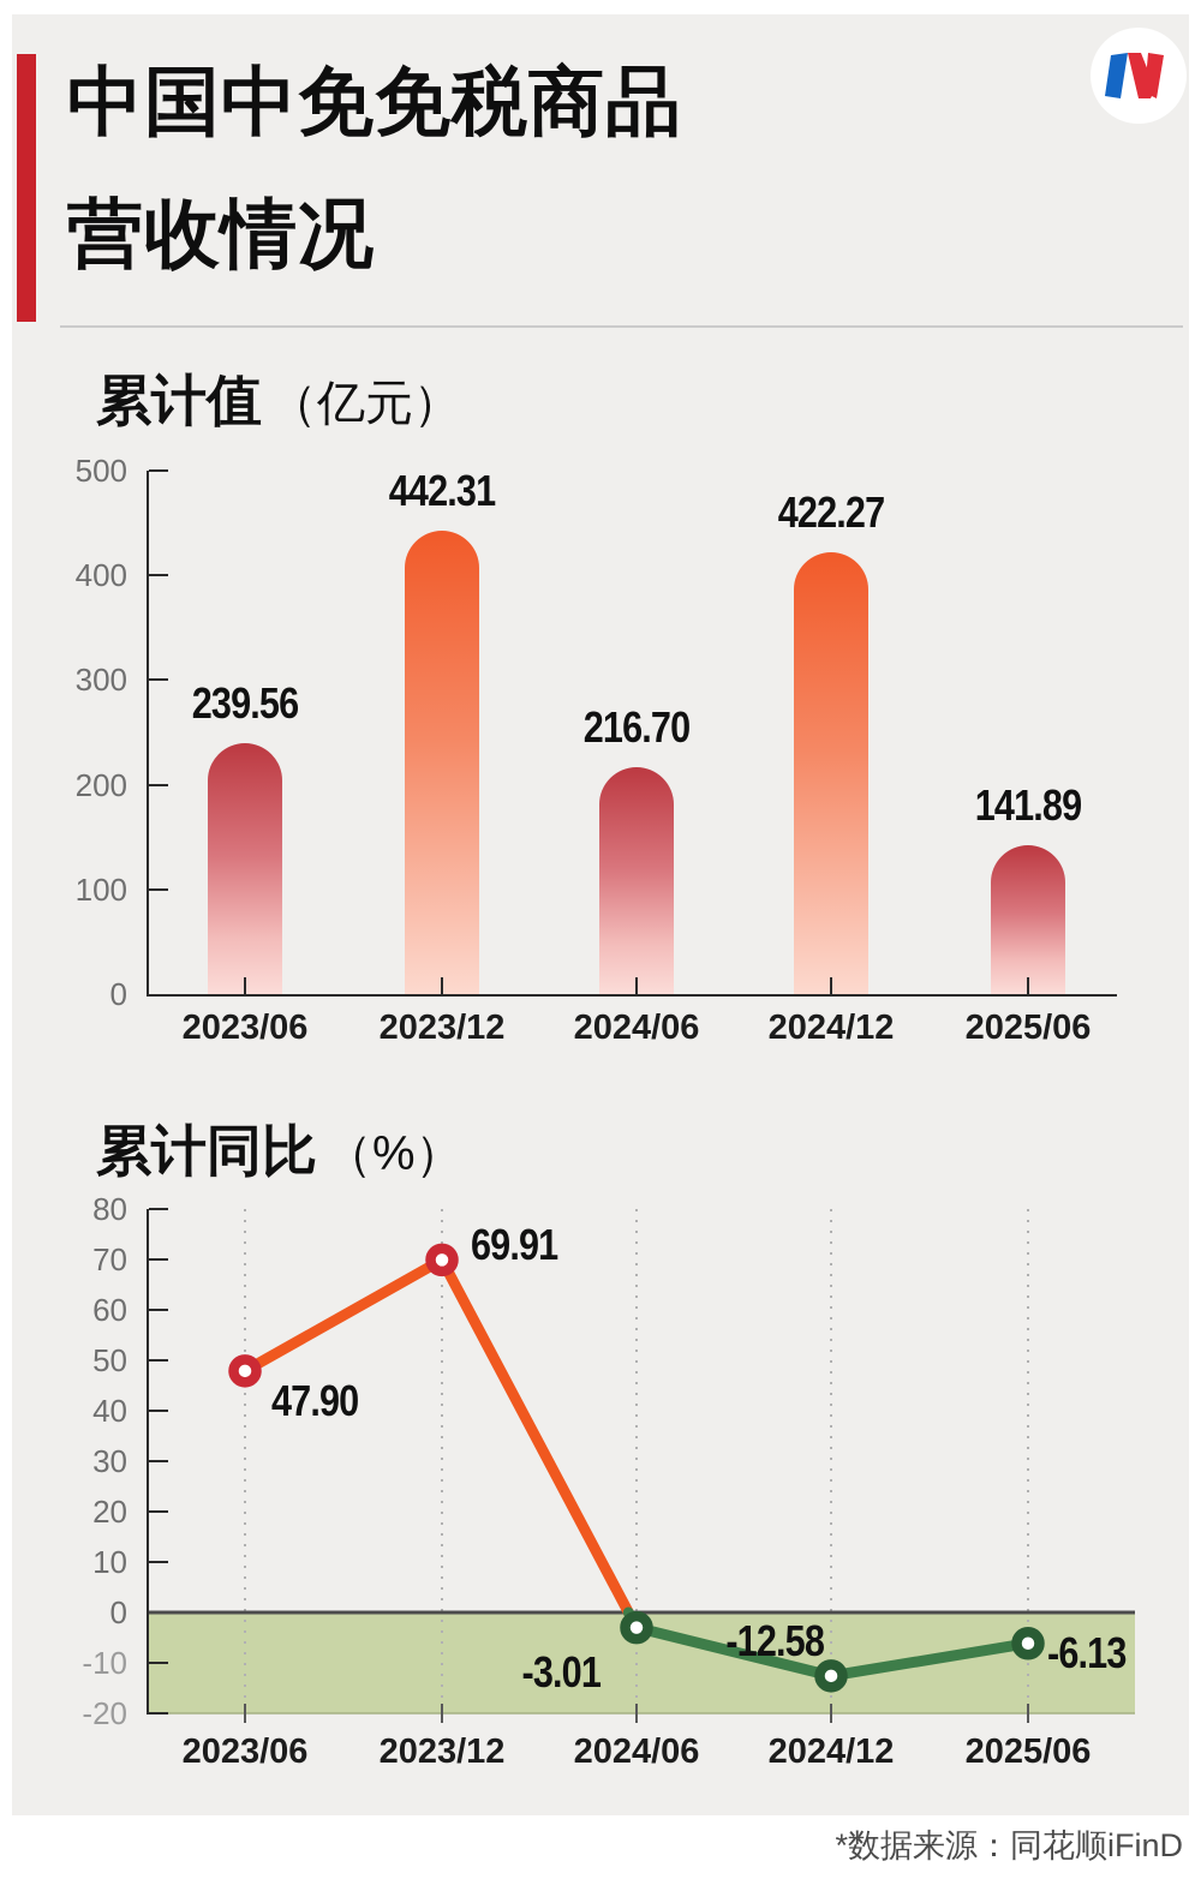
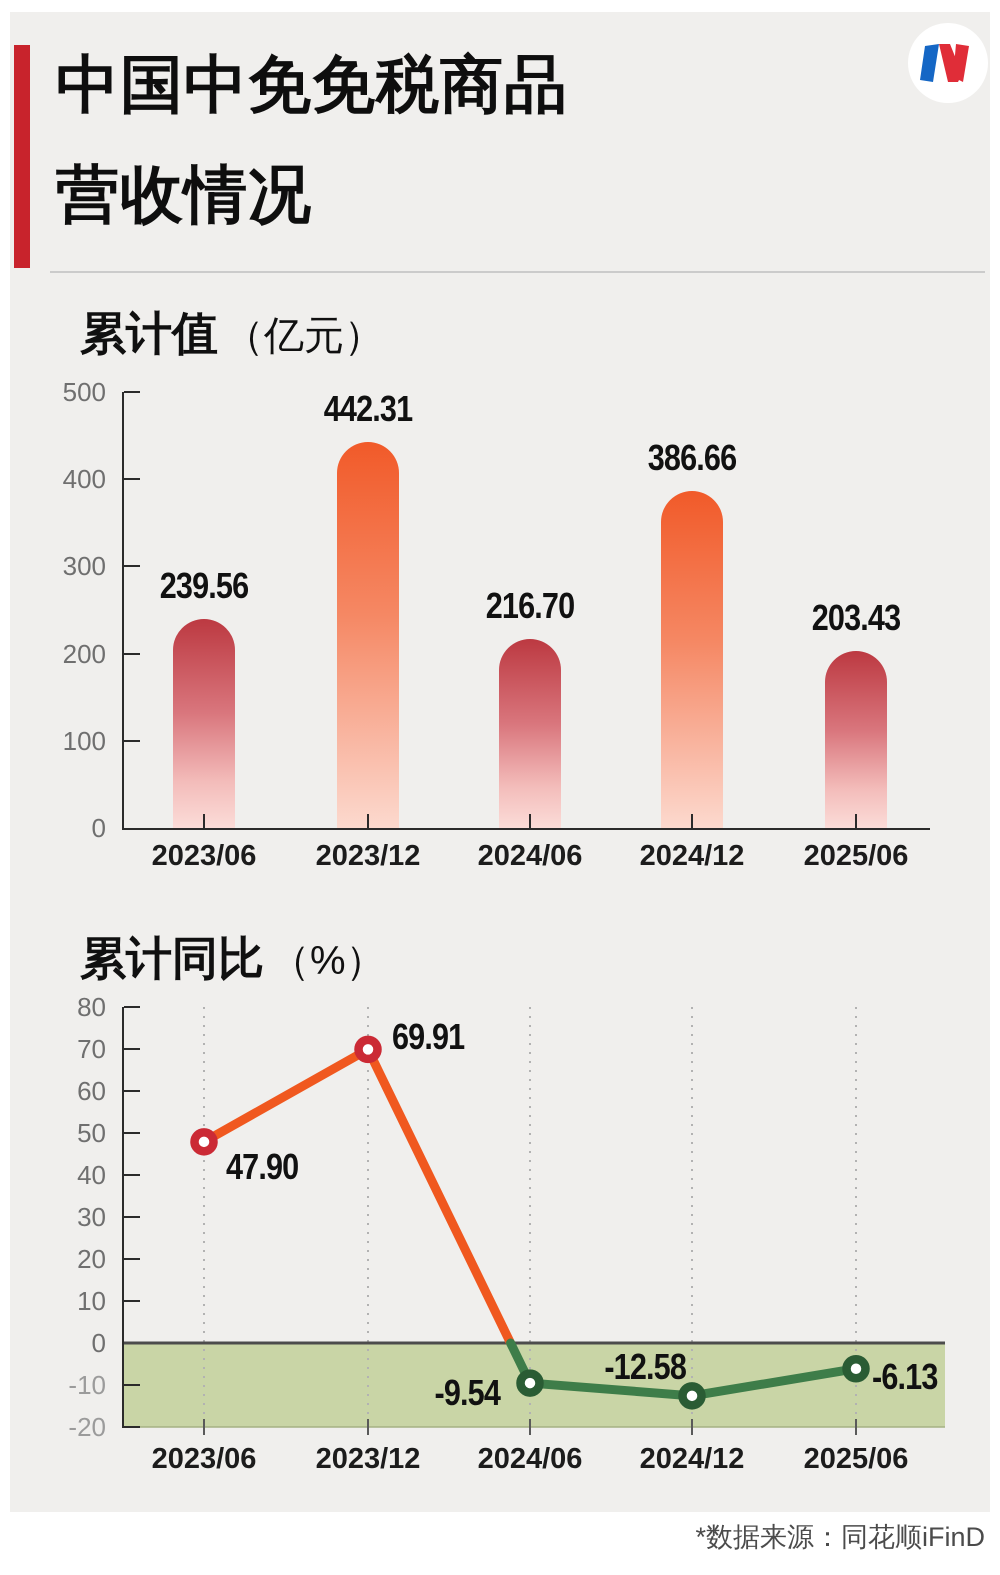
累计值/2024/12: 422.27 -> 386.66
累计值/2025/06: 141.89 -> 203.43
累计同比/2024/06: -3.01 -> -9.54
